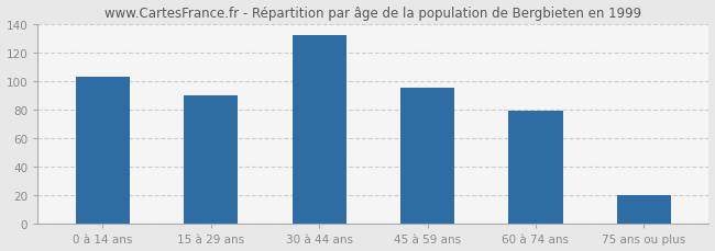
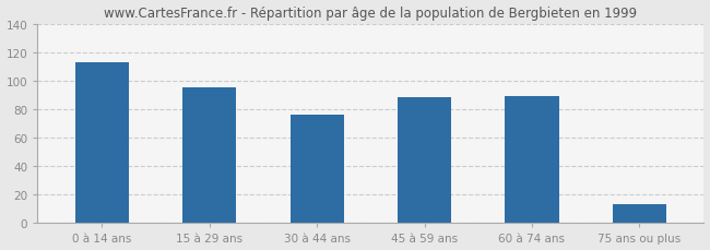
0 à 14 ans: 103 -> 113
15 à 29 ans: 90 -> 95
30 à 44 ans: 132 -> 76
45 à 59 ans: 95 -> 88
60 à 74 ans: 79 -> 89
75 ans ou plus: 20 -> 13
